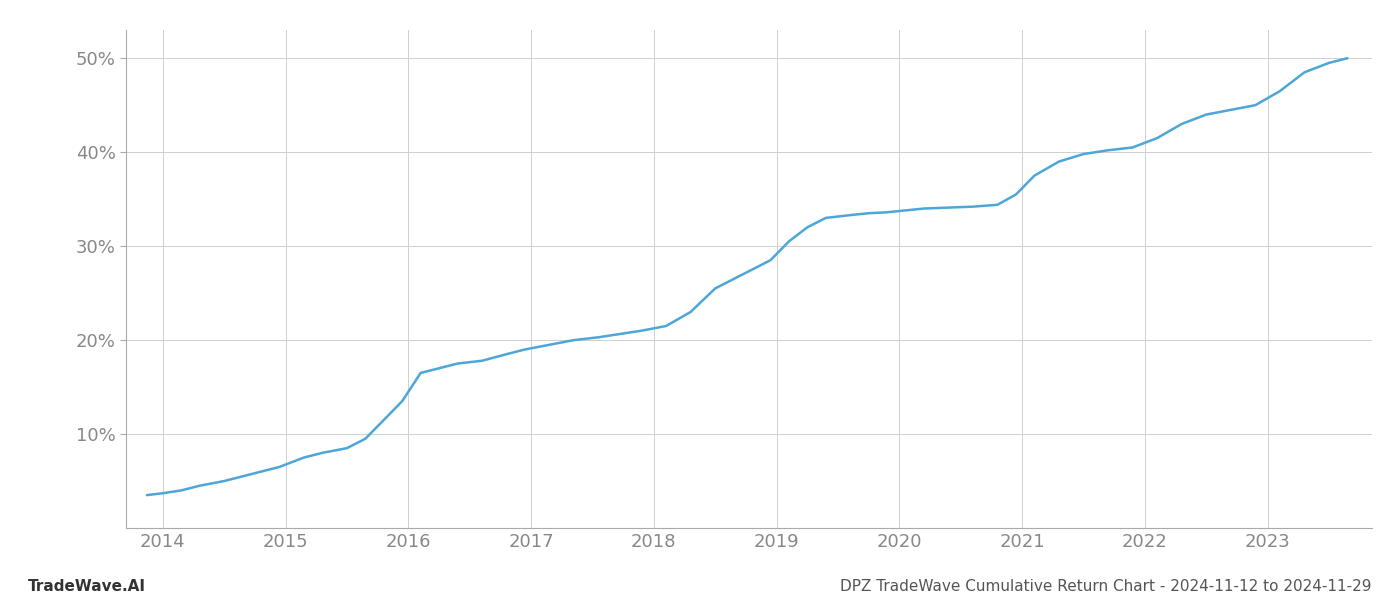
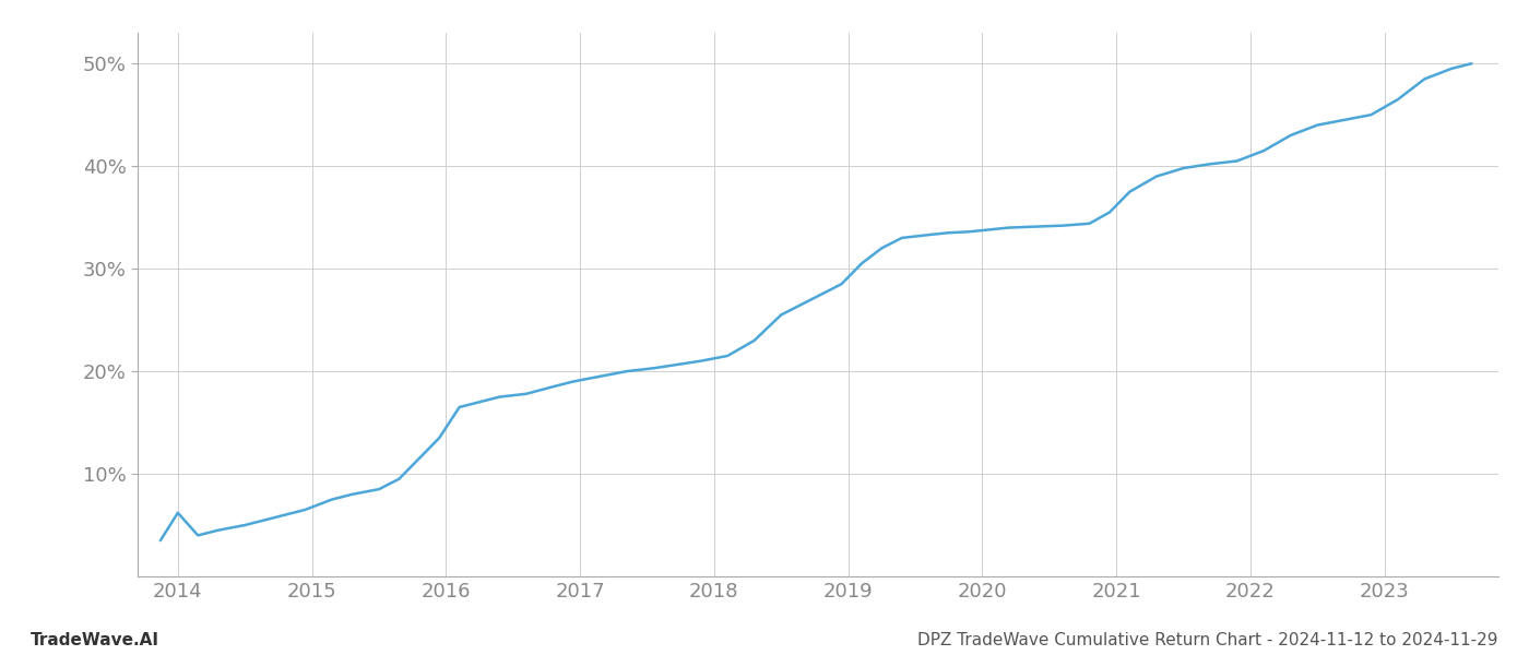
2014: 3.7% -> 6.2%
